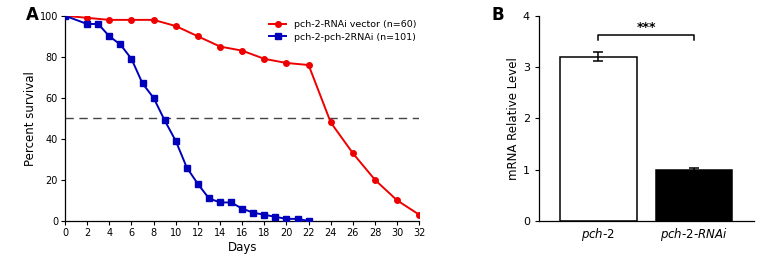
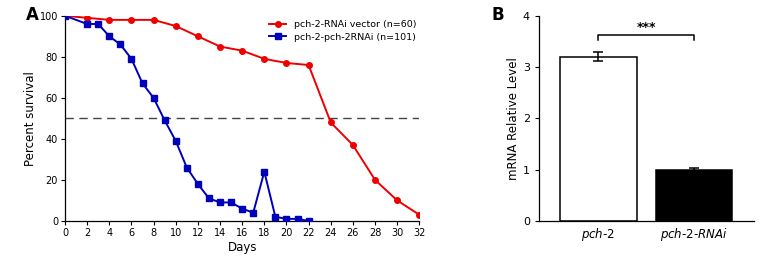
pch-2-pch-2RNAi (n=101)/18: 3 -> 24
pch-2-RNAi vector (n=60)/26: 33 -> 37
